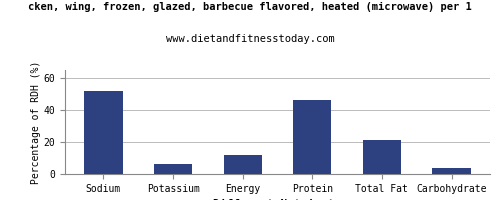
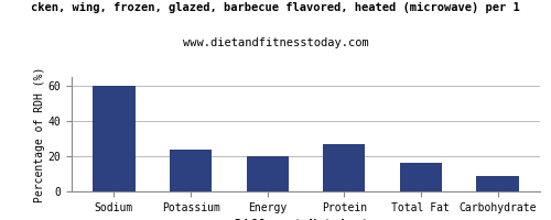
Sodium: 52 -> 60
Potassium: 6 -> 24
Energy: 12 -> 20
Protein: 46 -> 27
Total Fat: 21 -> 16
Carbohydrate: 4 -> 9
